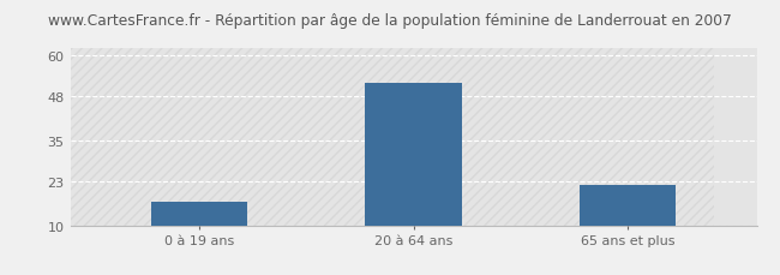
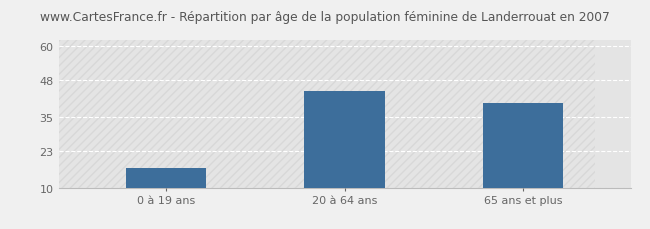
20 à 64 ans: 52 -> 44
65 ans et plus: 22 -> 40
